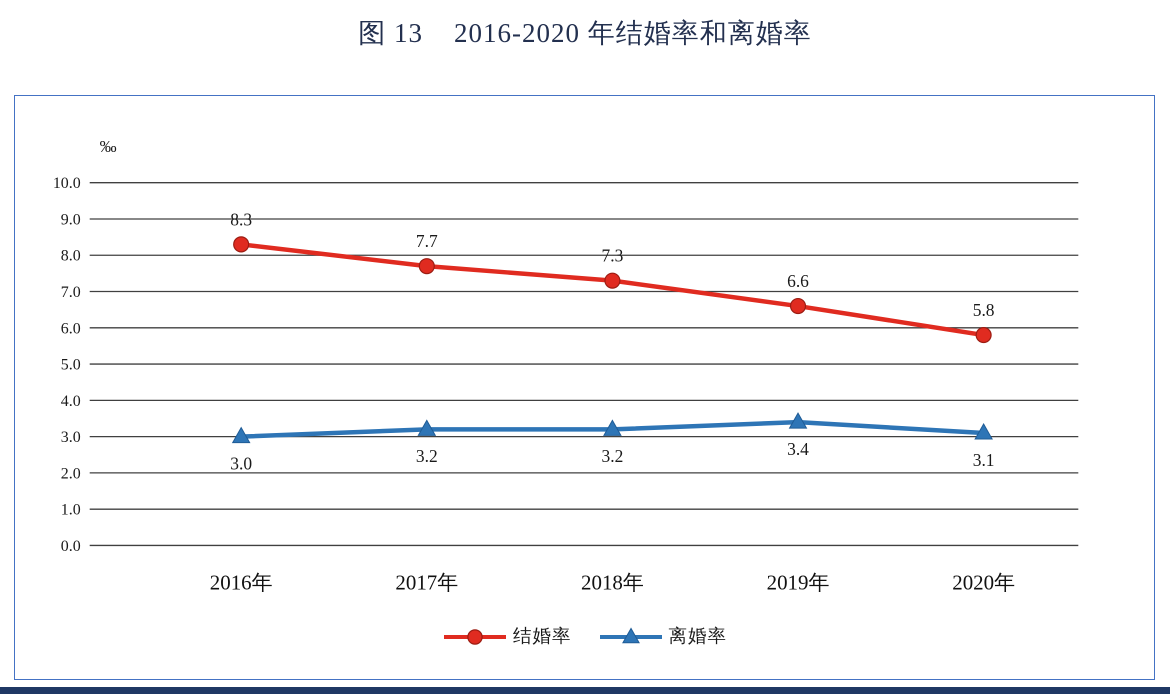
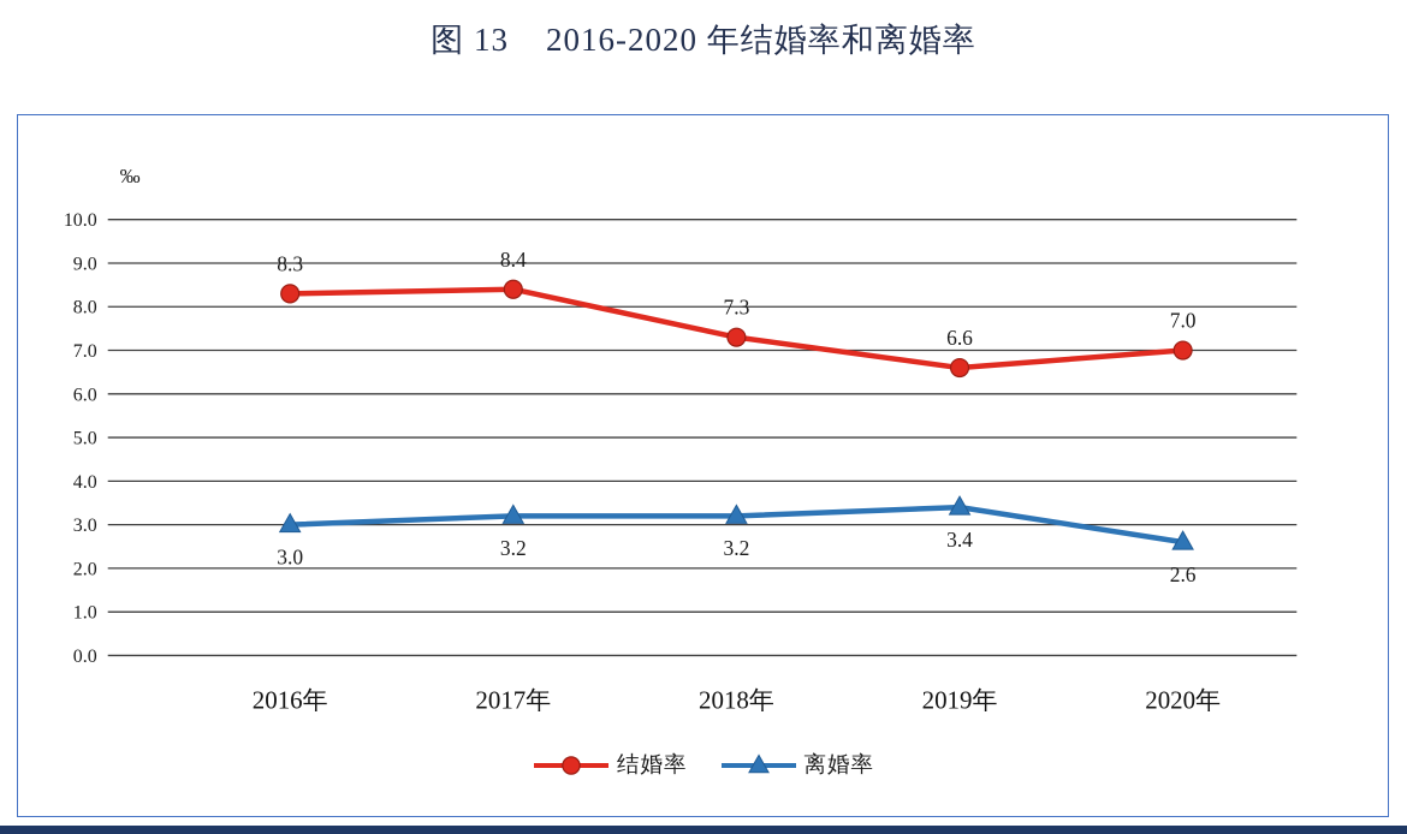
结婚率/2017年: 7.7 -> 8.4
结婚率/2020年: 5.8 -> 7.0
离婚率/2020年: 3.1 -> 2.6
